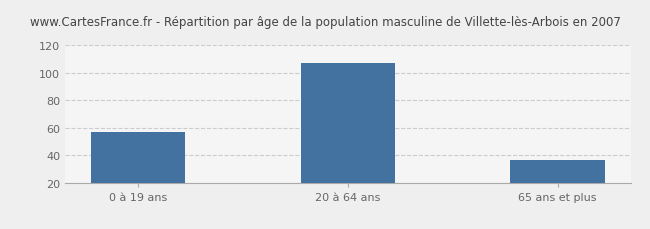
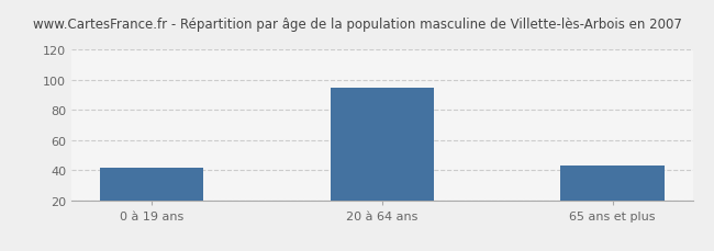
0 à 19 ans: 57 -> 42
20 à 64 ans: 107 -> 95
65 ans et plus: 37 -> 43
